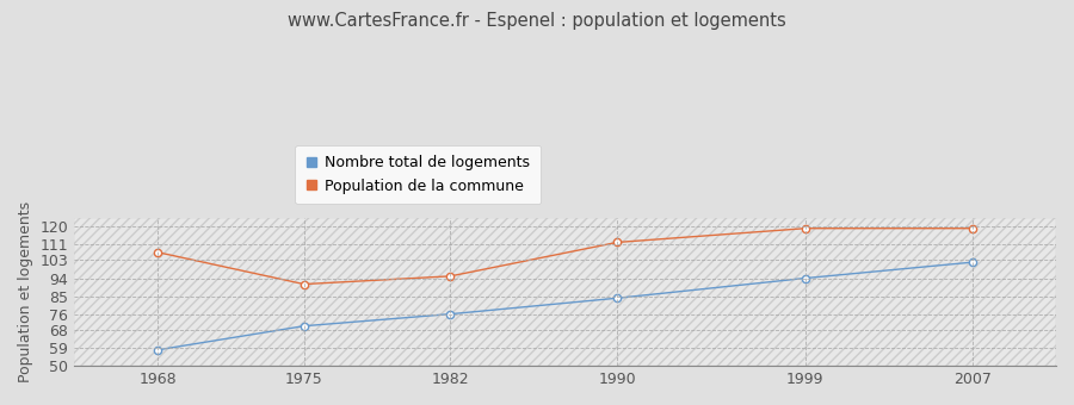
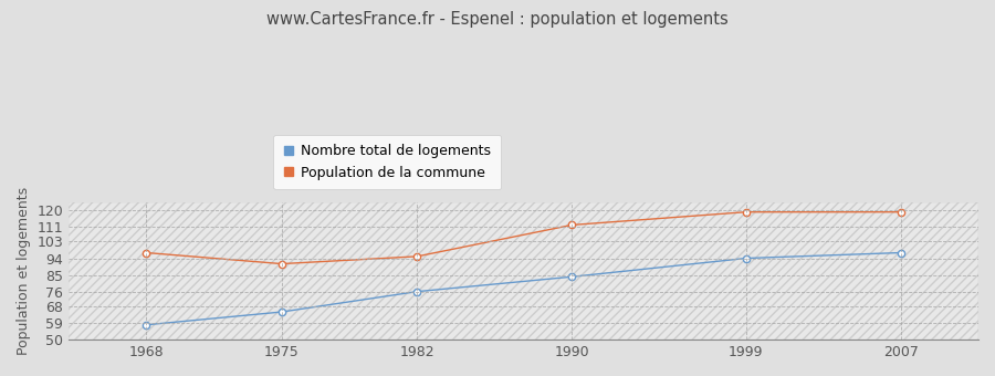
Population de la commune/1968: 107 -> 97
Nombre total de logements/1975: 70 -> 65
Nombre total de logements/2007: 102 -> 97
